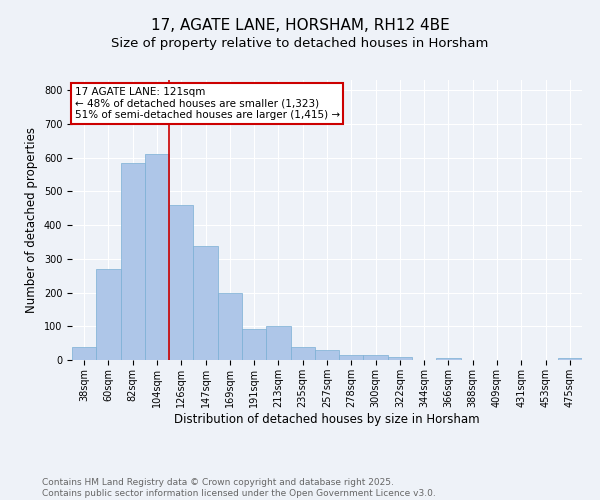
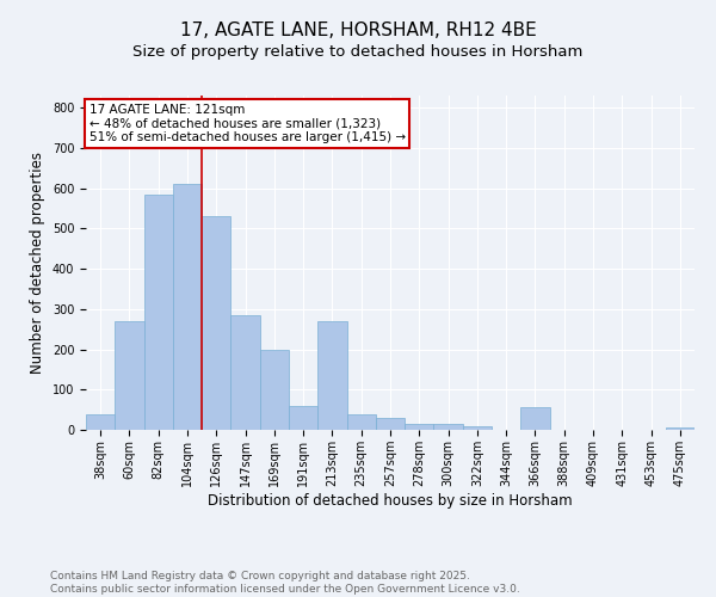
126sqm: 460 -> 530
147sqm: 338 -> 285
191sqm: 93 -> 60
213sqm: 100 -> 270
366sqm: 5 -> 55
